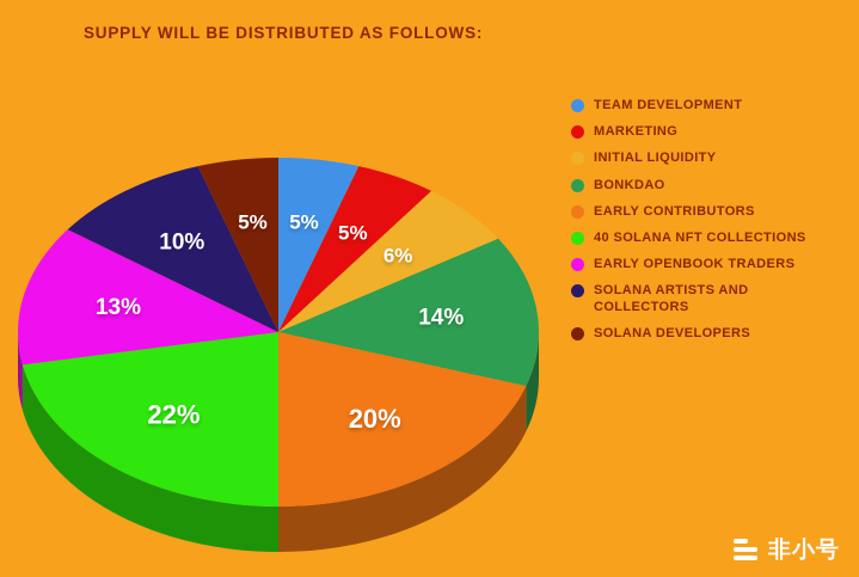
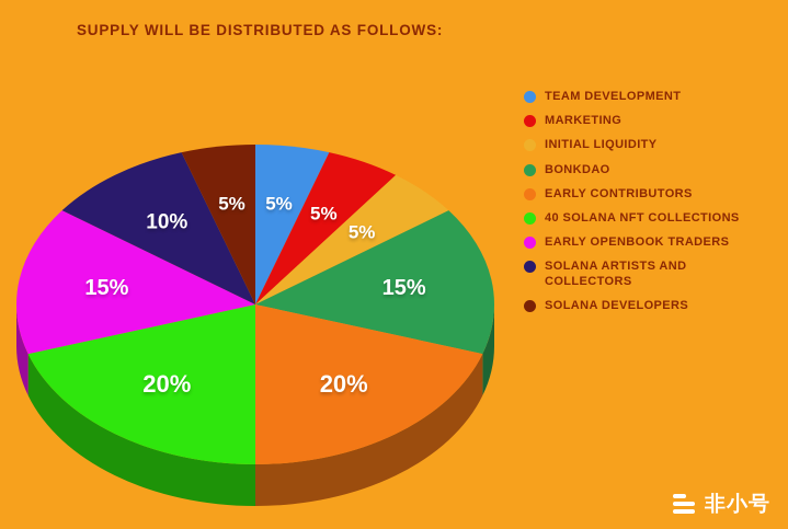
INITIAL LIQUIDITY: 6% -> 5%
BONKDAO: 14% -> 15%
40 SOLANA NFT COLLECTIONS: 22% -> 20%
EARLY OPENBOOK TRADERS: 13% -> 15%
